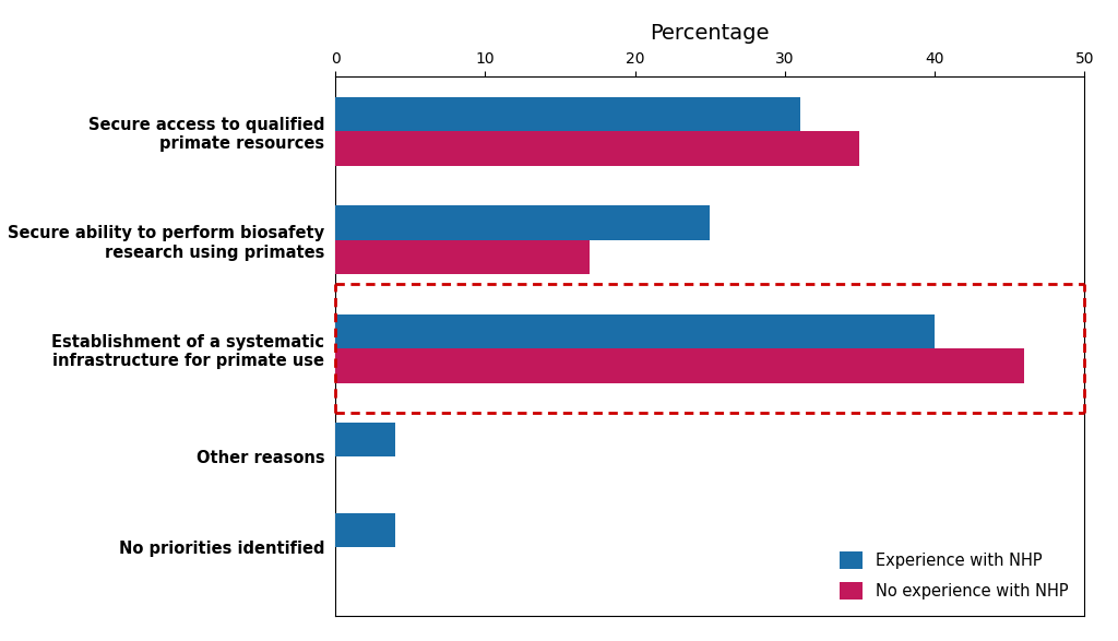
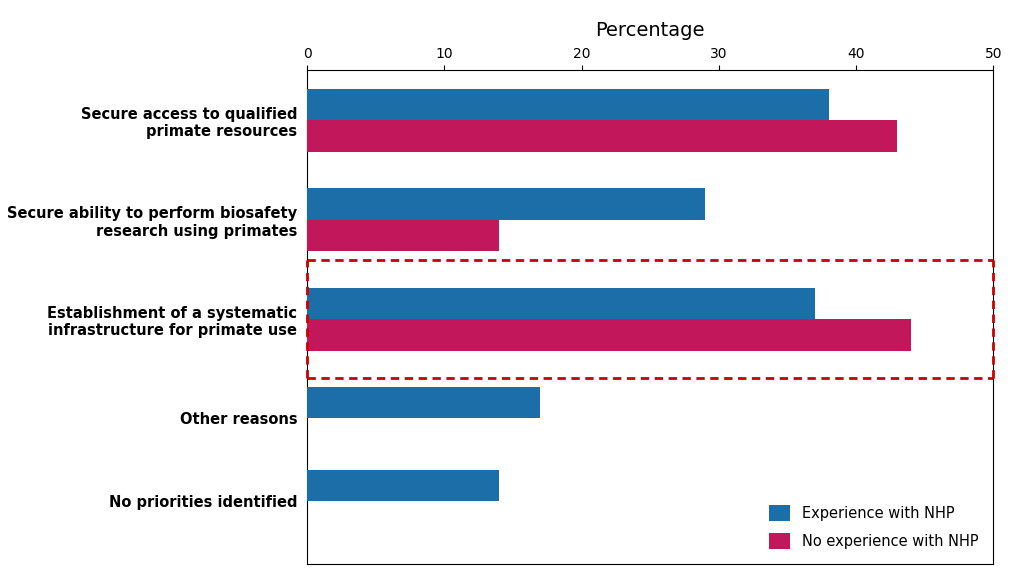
Experience with NHP/Secure access to qualified primate resources: 31 -> 38
No experience with NHP/Secure access to qualified primate resources: 35 -> 43
Experience with NHP/Secure ability to perform biosafety research using primates: 25 -> 29
No experience with NHP/Secure ability to perform biosafety research using primates: 17 -> 14
Experience with NHP/Establishment of a systematic infrastructure for primate use: 40 -> 37
No experience with NHP/Establishment of a systematic infrastructure for primate use: 46 -> 44
Experience with NHP/Other reasons: 4 -> 17
Experience with NHP/No priorities identified: 4 -> 14
